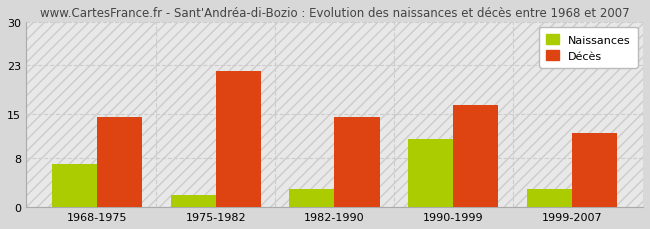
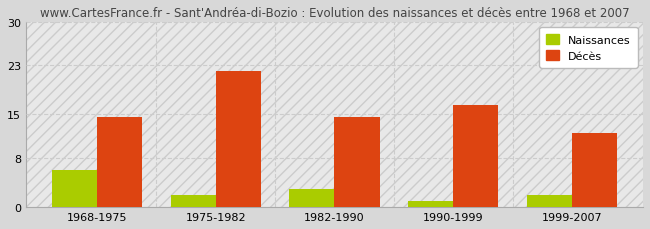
Naissances/1968-1975: 7 -> 6
Naissances/1990-1999: 11 -> 1
Naissances/1999-2007: 3 -> 2
